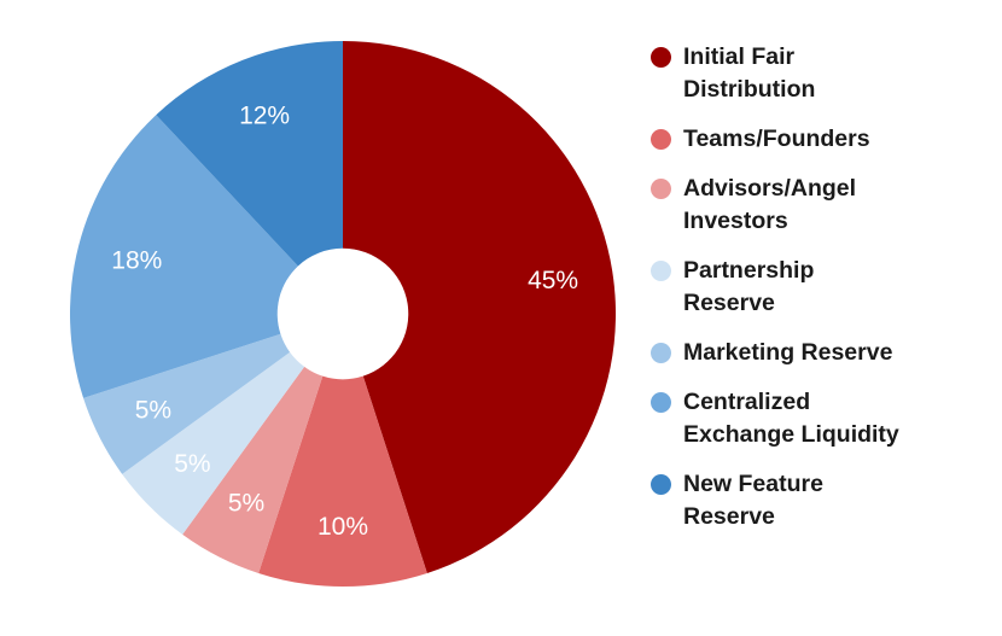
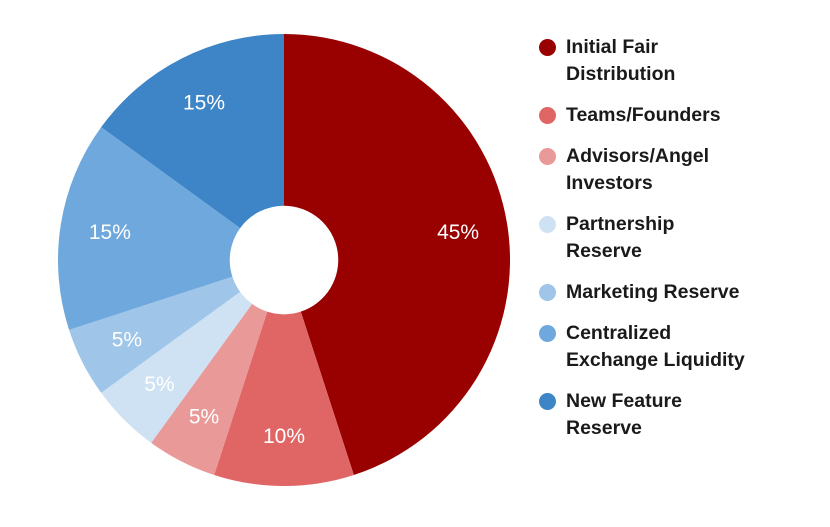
Centralized Exchange Liquidity: 18% -> 15%
New Feature Reserve: 12% -> 15%
